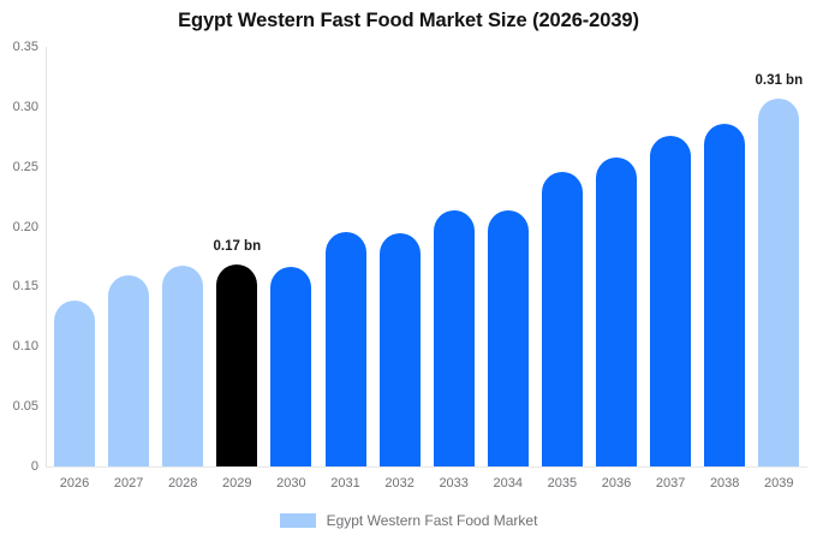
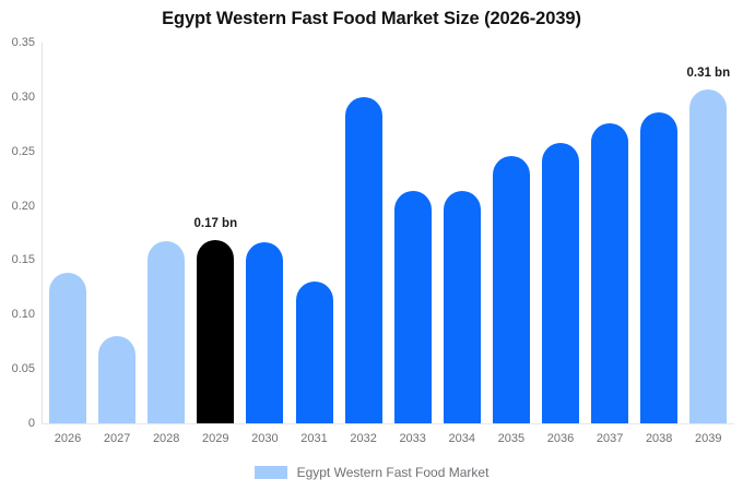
2027: 0.16 -> 0.08
2031: 0.20 -> 0.13
2032: 0.20 -> 0.30
